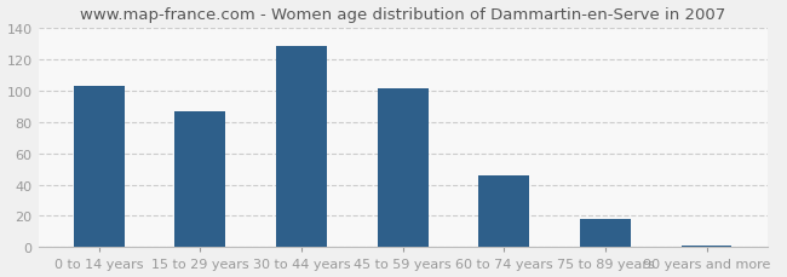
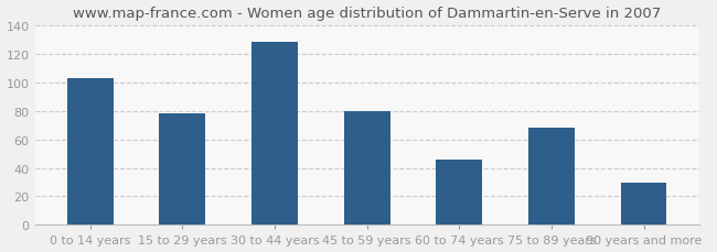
15 to 29 years: 87 -> 78
45 to 59 years: 101 -> 80
75 to 89 years: 18 -> 68
90 years and more: 1 -> 30
